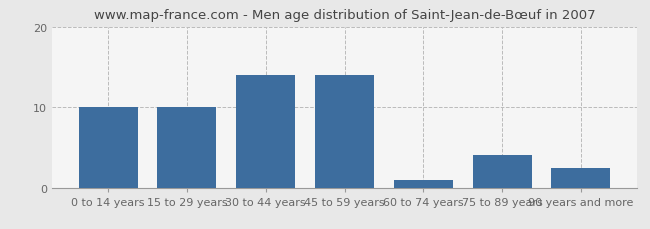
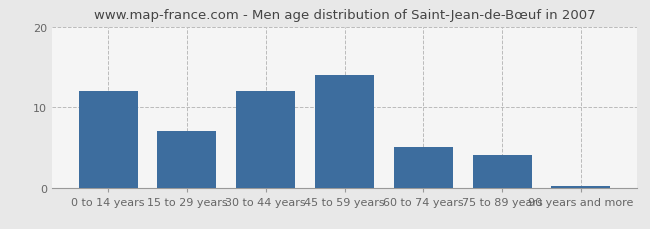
0 to 14 years: 10.0 -> 12.0
15 to 29 years: 10.0 -> 7.0
30 to 44 years: 14.0 -> 12.0
60 to 74 years: 1.0 -> 5.0
90 years and more: 2.4 -> 0.2
